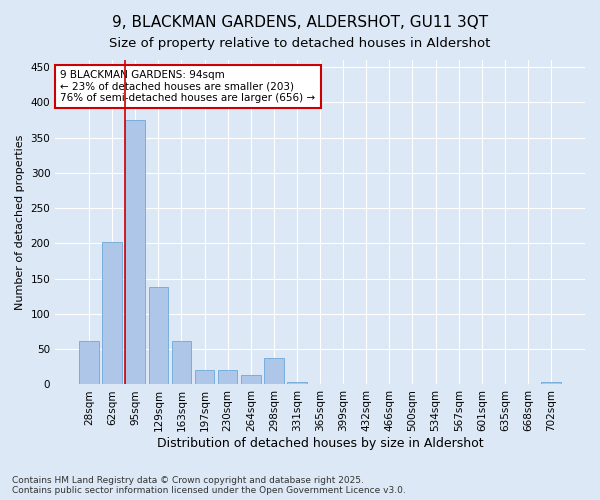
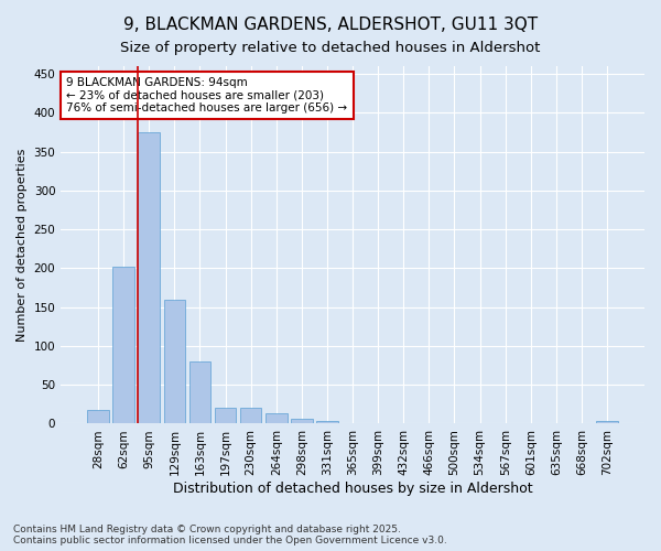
28sqm: 62 -> 17
129sqm: 138 -> 160
163sqm: 62 -> 80
298sqm: 38 -> 7
